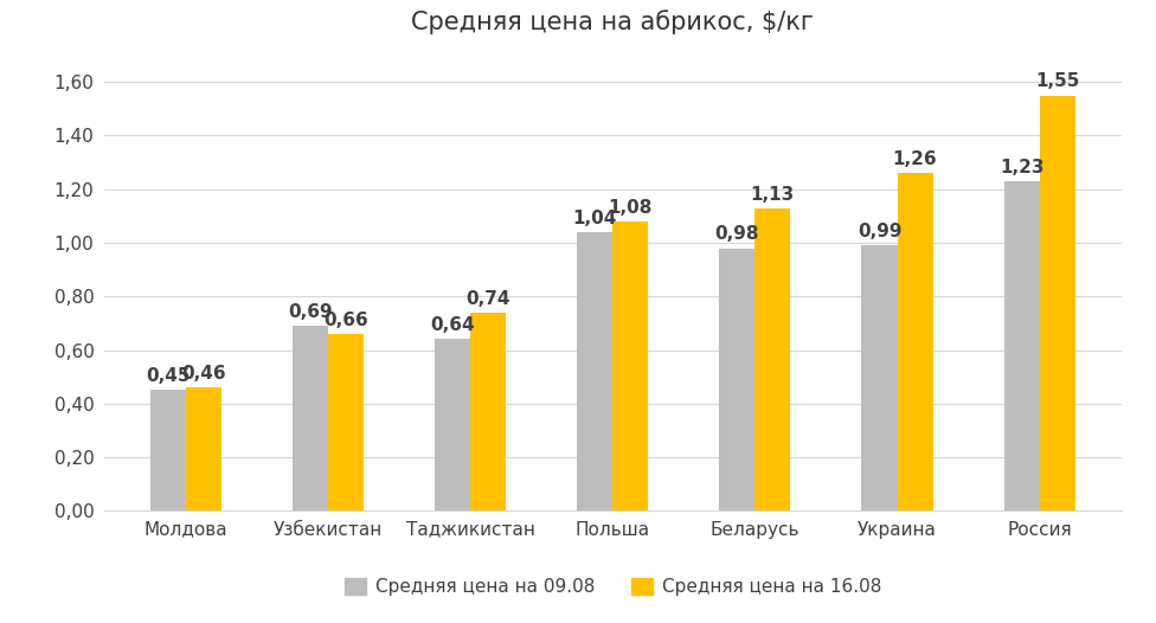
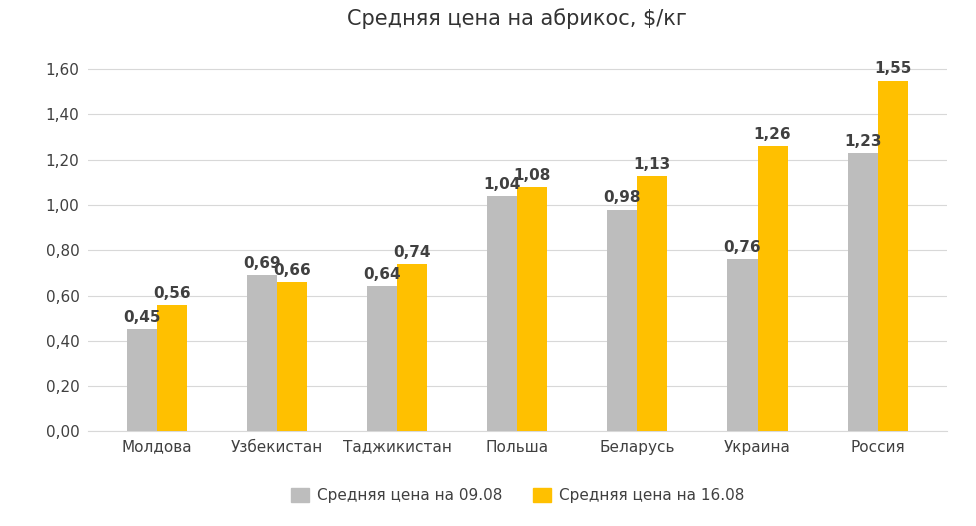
Средняя цена на 16.08/Молдова: 0,46 -> 0,56
Средняя цена на 09.08/Украина: 0,99 -> 0,76
